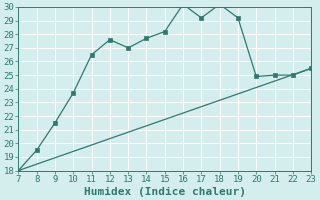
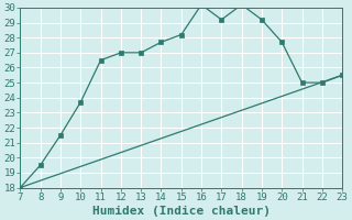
12: 27.6 -> 27.0
20: 24.9 -> 27.7
